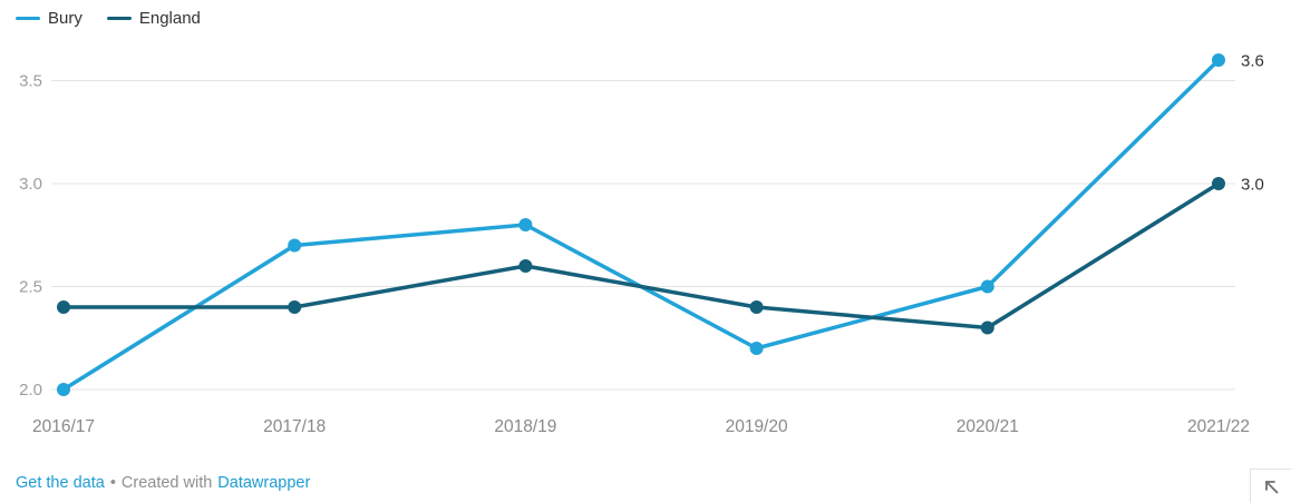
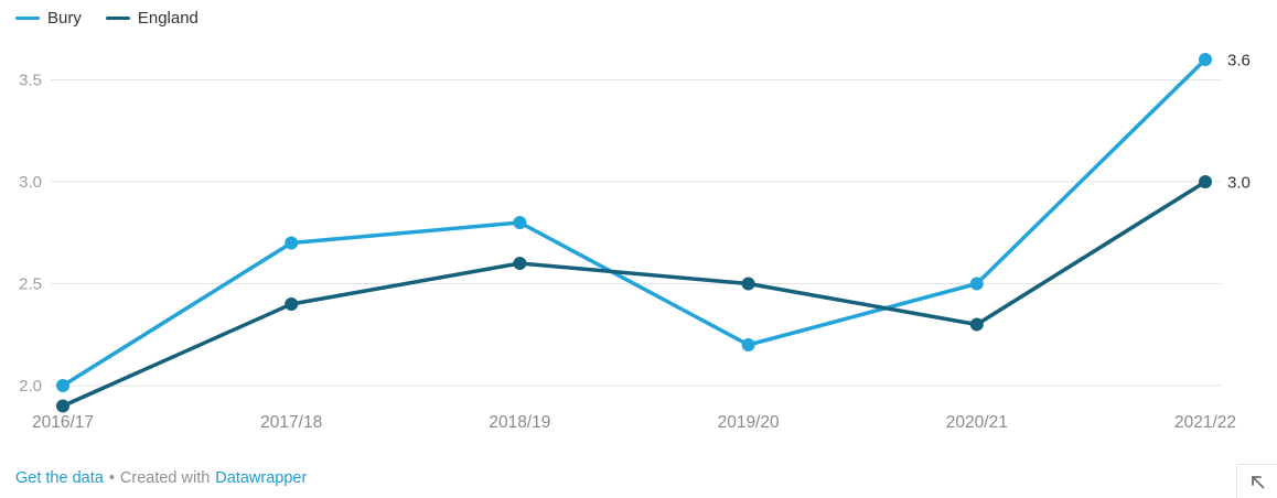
England/2016/17: 2.4 -> 1.9
England/2019/20: 2.4 -> 2.5
